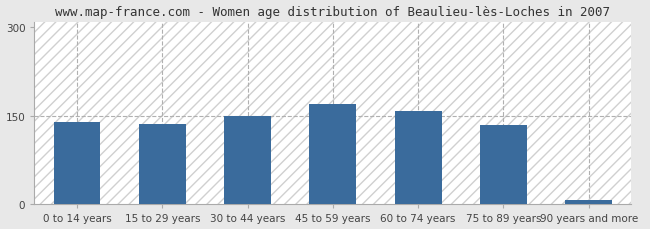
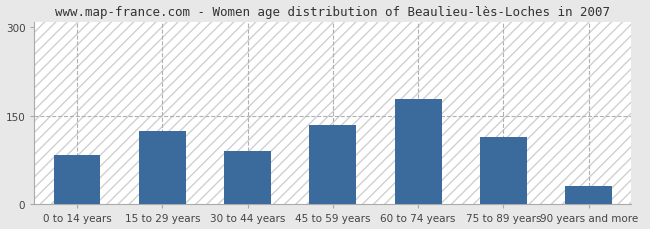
0 to 14 years: 139 -> 84
15 to 29 years: 137 -> 124
30 to 44 years: 150 -> 90
45 to 59 years: 170 -> 134
60 to 74 years: 159 -> 178
75 to 89 years: 134 -> 114
90 years and more: 7 -> 32
